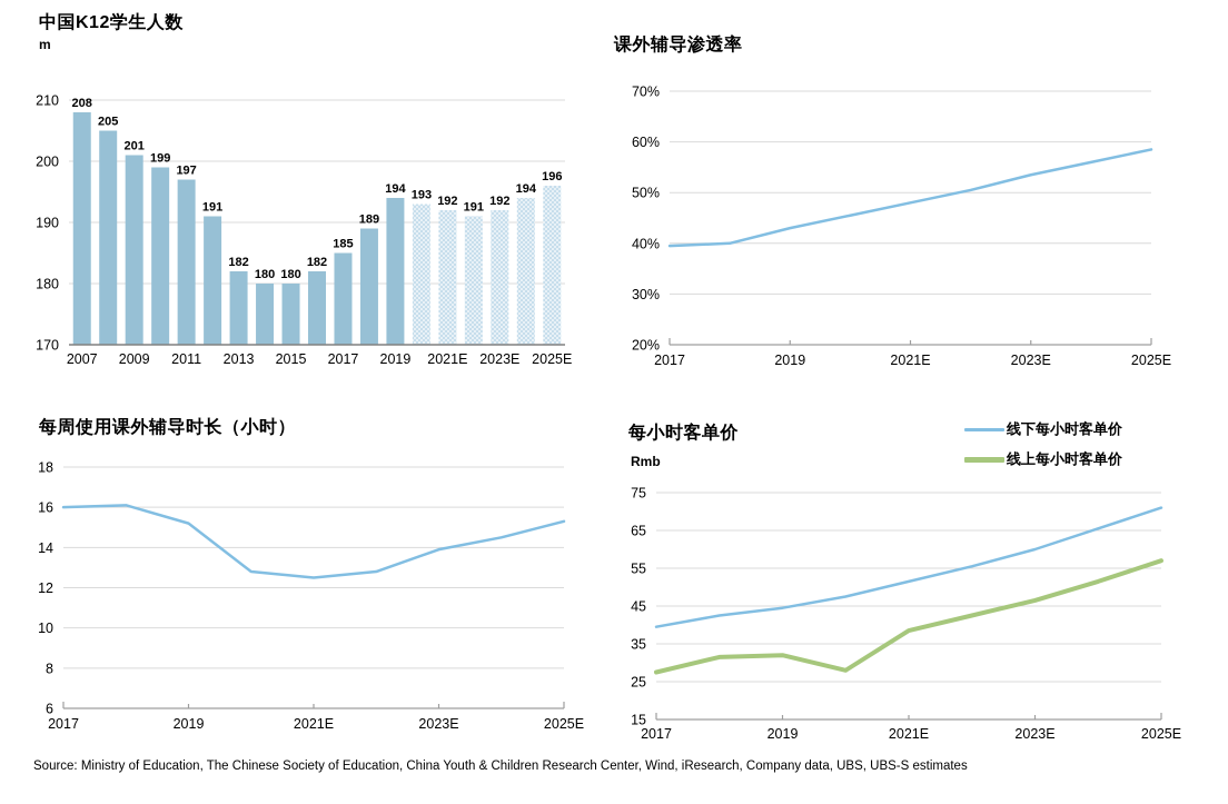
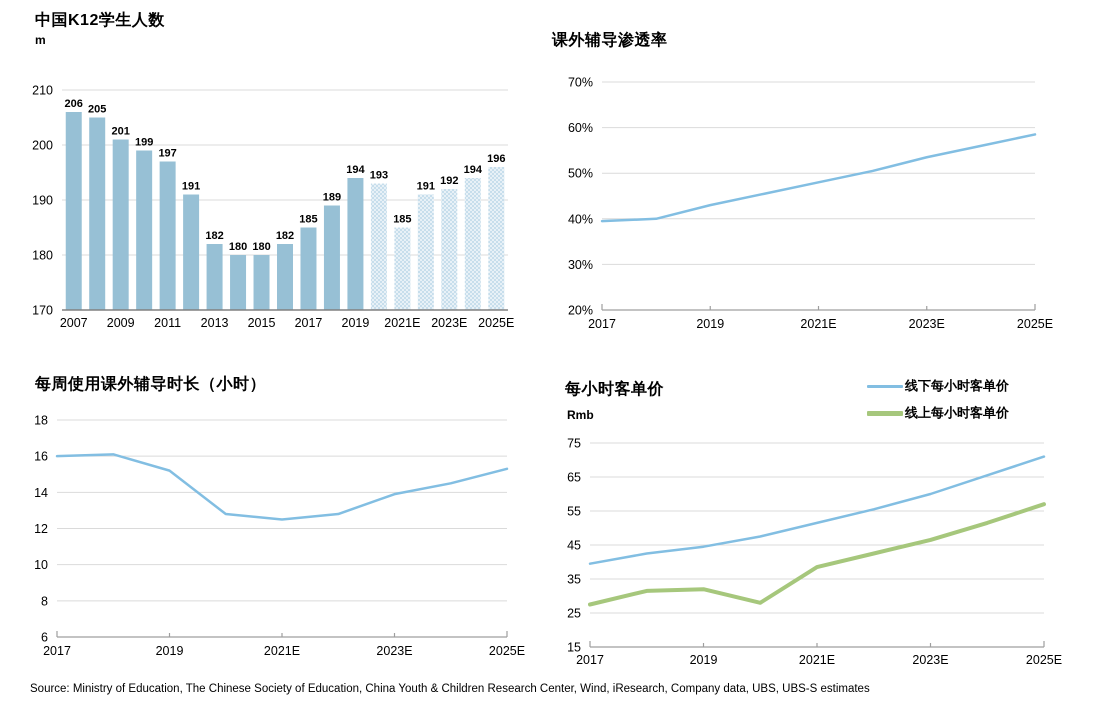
中国K12学生人数/2007: 208 -> 206
中国K12学生人数/2021E: 192 -> 185
